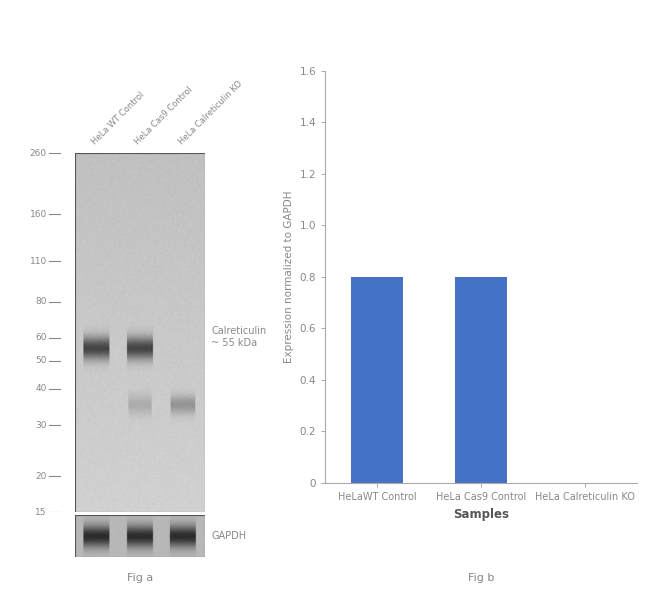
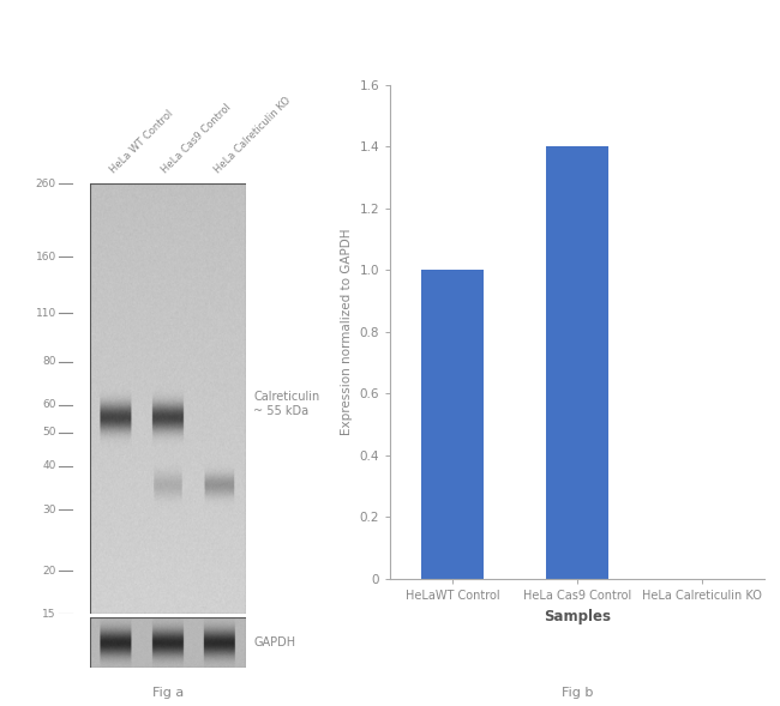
HeLaWT Control: 0.8 -> 1.0
HeLa Cas9 Control: 0.8 -> 1.4
